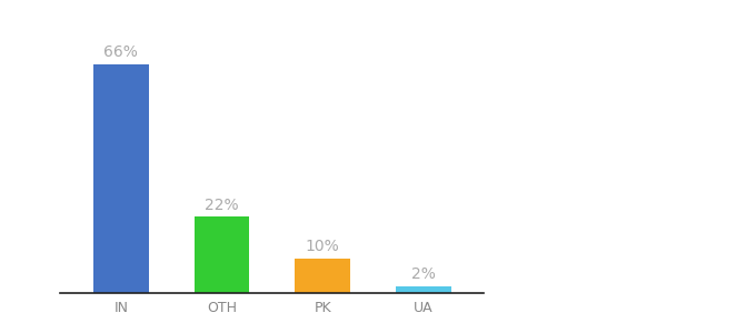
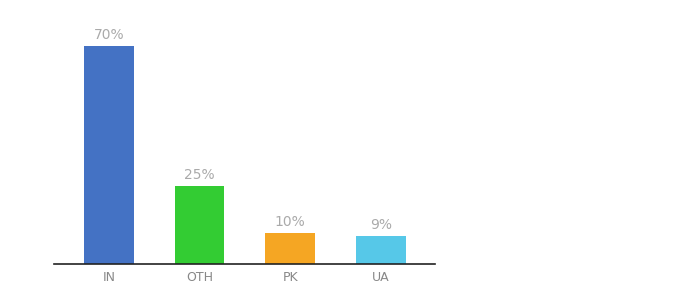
IN: 66% -> 70%
OTH: 22% -> 25%
UA: 2% -> 9%
